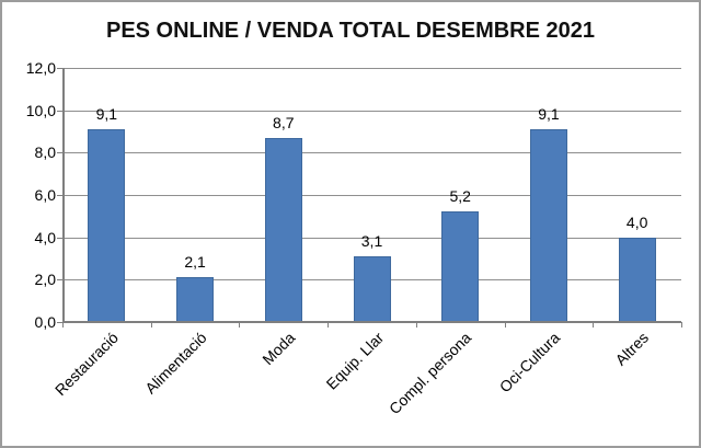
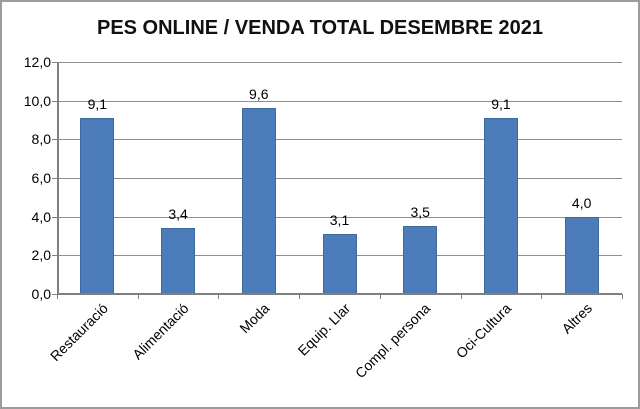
Alimentació: 2,1 -> 3,4
Moda: 8,7 -> 9,6
Compl. persona: 5,2 -> 3,5
